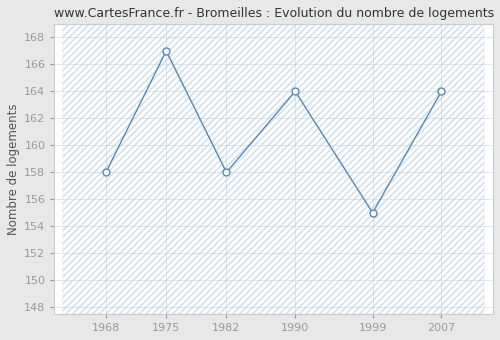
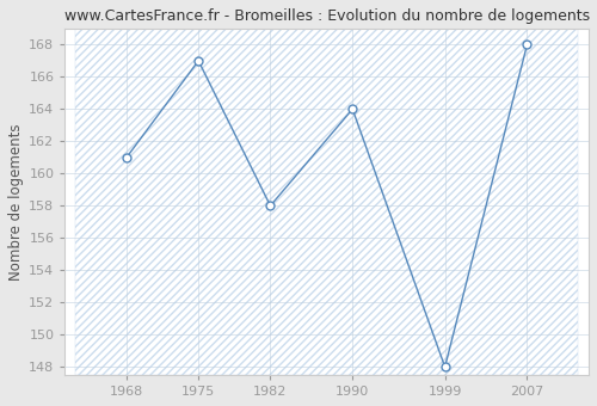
1968: 158 -> 161
1999: 155 -> 148
2007: 164 -> 168
